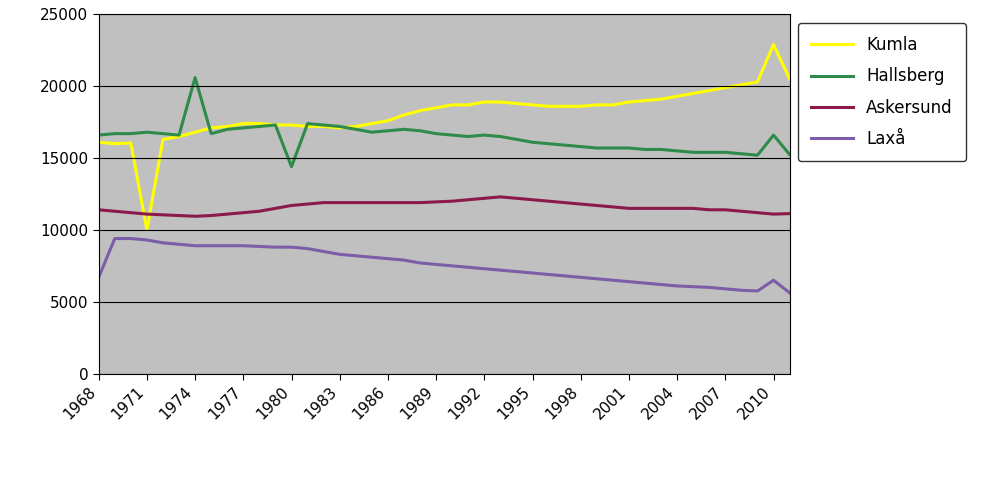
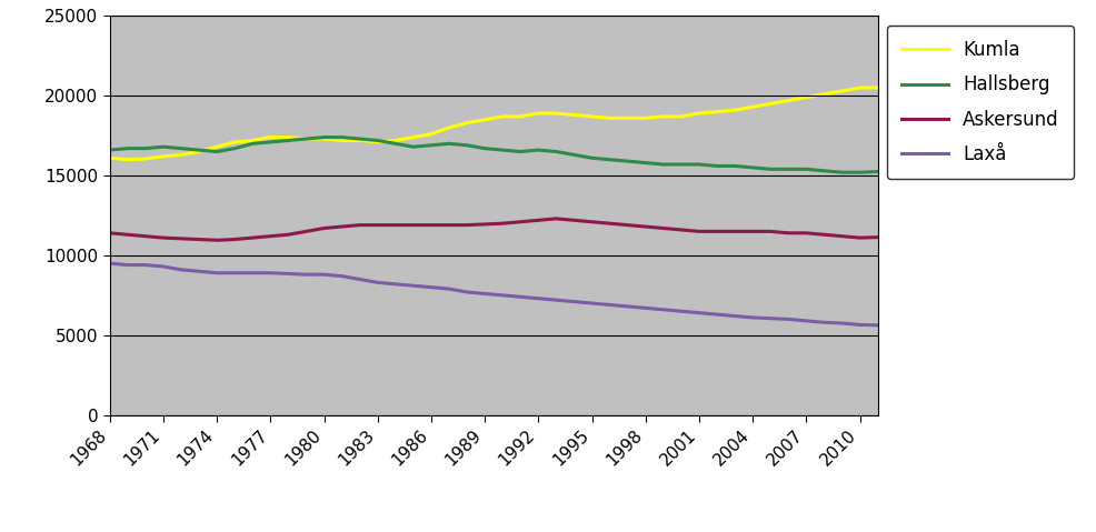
Laxå/1968: 6700 -> 9500
Kumla/1971: 10000 -> 16200
Hallsberg/1974: 20600 -> 16500
Hallsberg/1980: 14400 -> 17400
Kumla/2010: 22900 -> 20500
Hallsberg/2010: 16600 -> 15200
Laxå/2010: 6500 -> 5600
